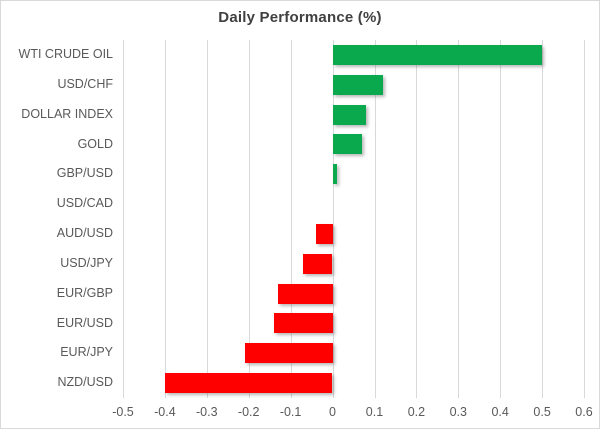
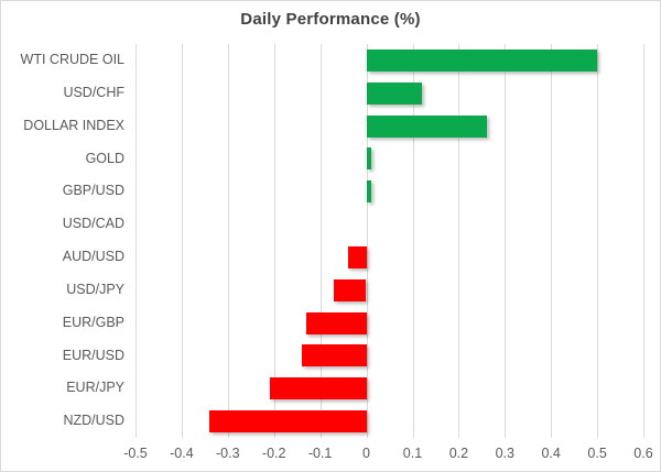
DOLLAR INDEX: 0.08 -> 0.26
GOLD: 0.07 -> 0.01
NZD/USD: -0.40 -> -0.34
